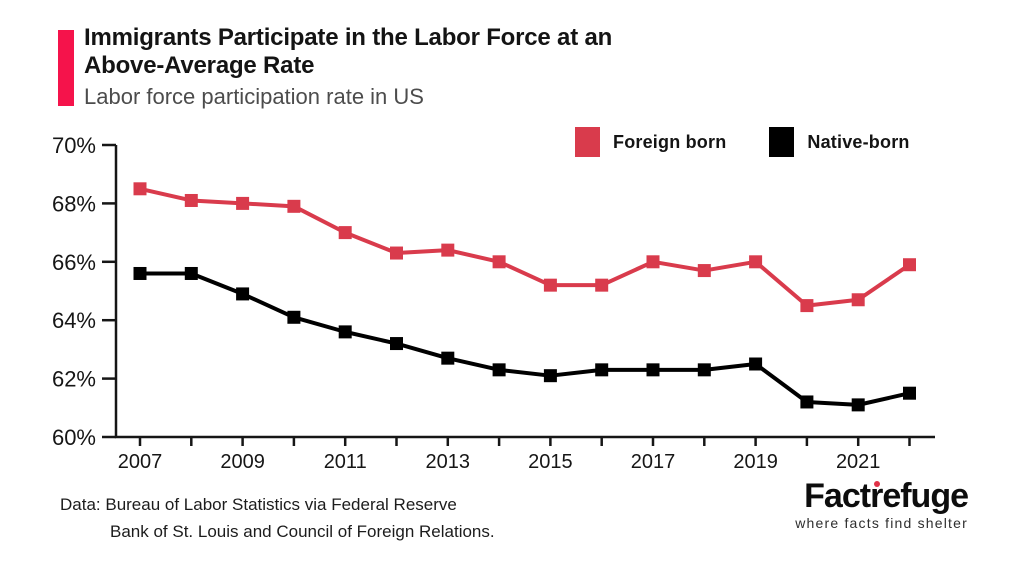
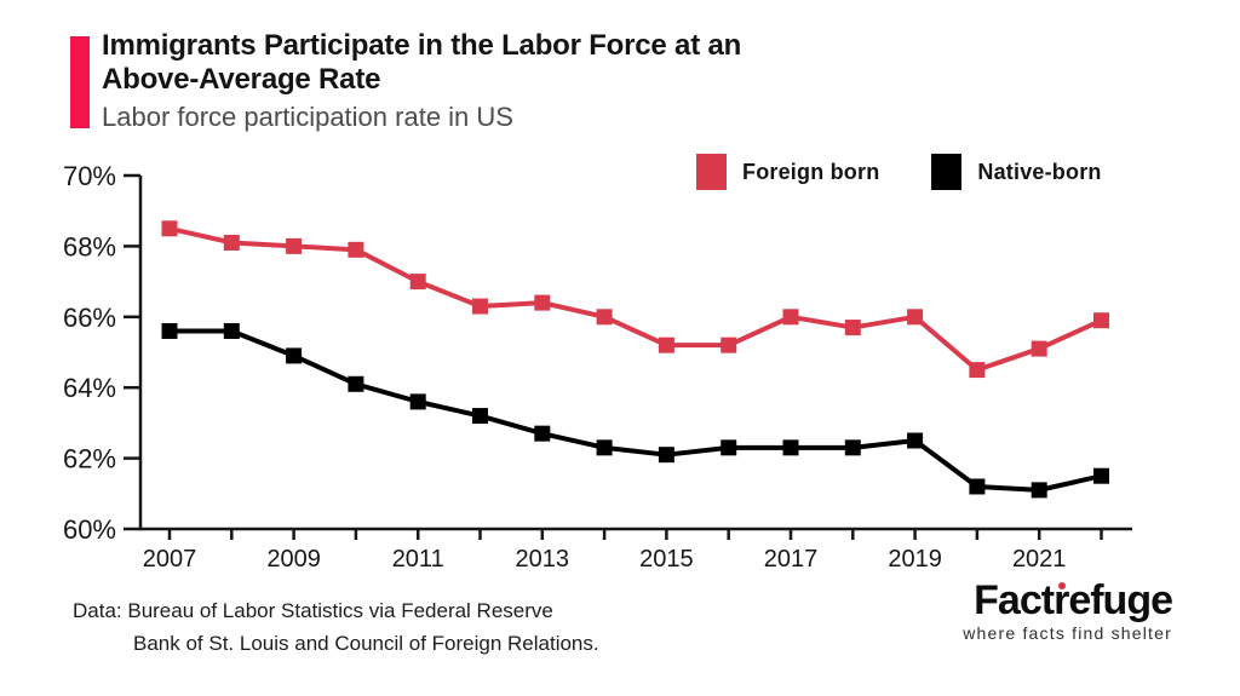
Foreign born/2021: 64.7% -> 65.1%
